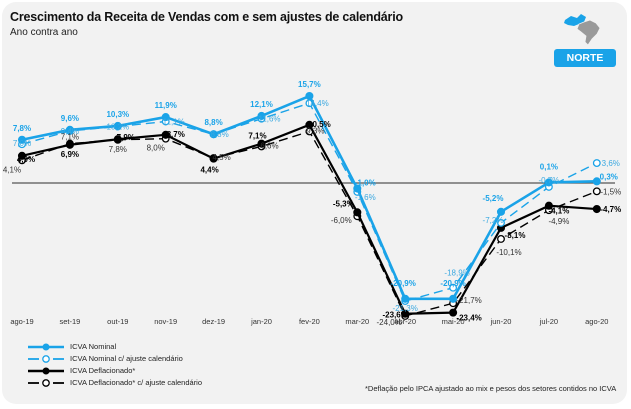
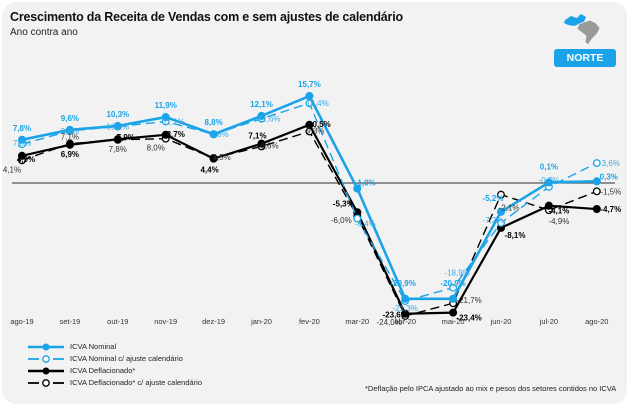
ICVA Nominal c/ ajuste calendário/mar-20: -1,6% -> -6,4%
ICVA Deflacionado* c/ ajuste calendário/jun-20: -10,1% -> -2,1%
